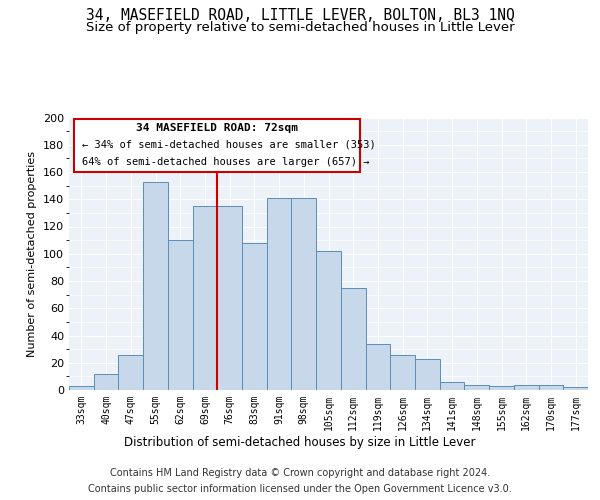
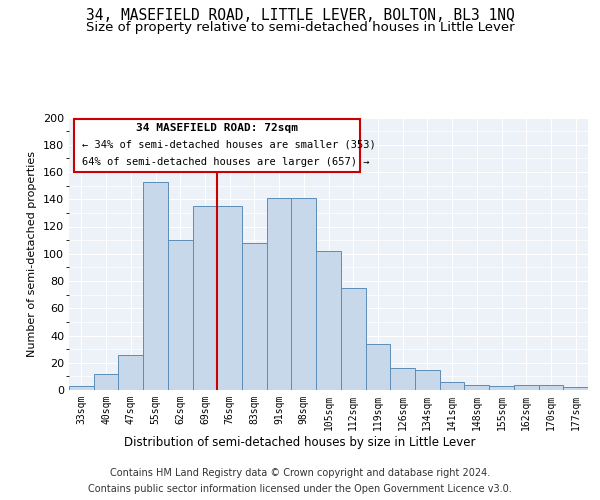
126sqm: 26 -> 16
134sqm: 23 -> 15
